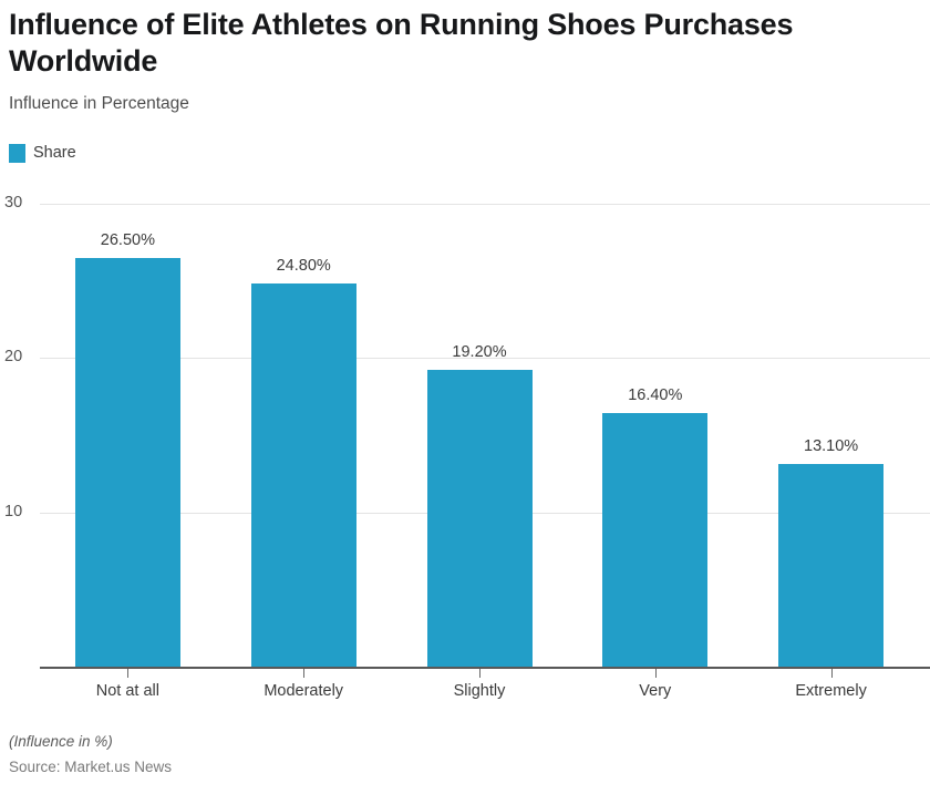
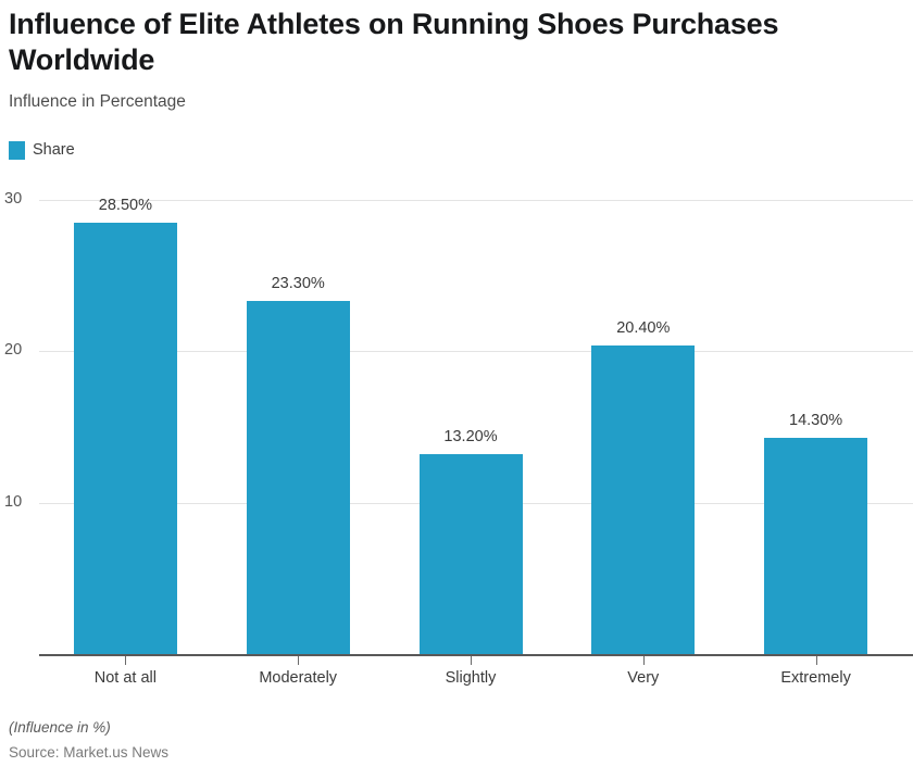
Not at all: 26.50% -> 28.50%
Moderately: 24.80% -> 23.30%
Slightly: 19.20% -> 13.20%
Very: 16.40% -> 20.40%
Extremely: 13.10% -> 14.30%
